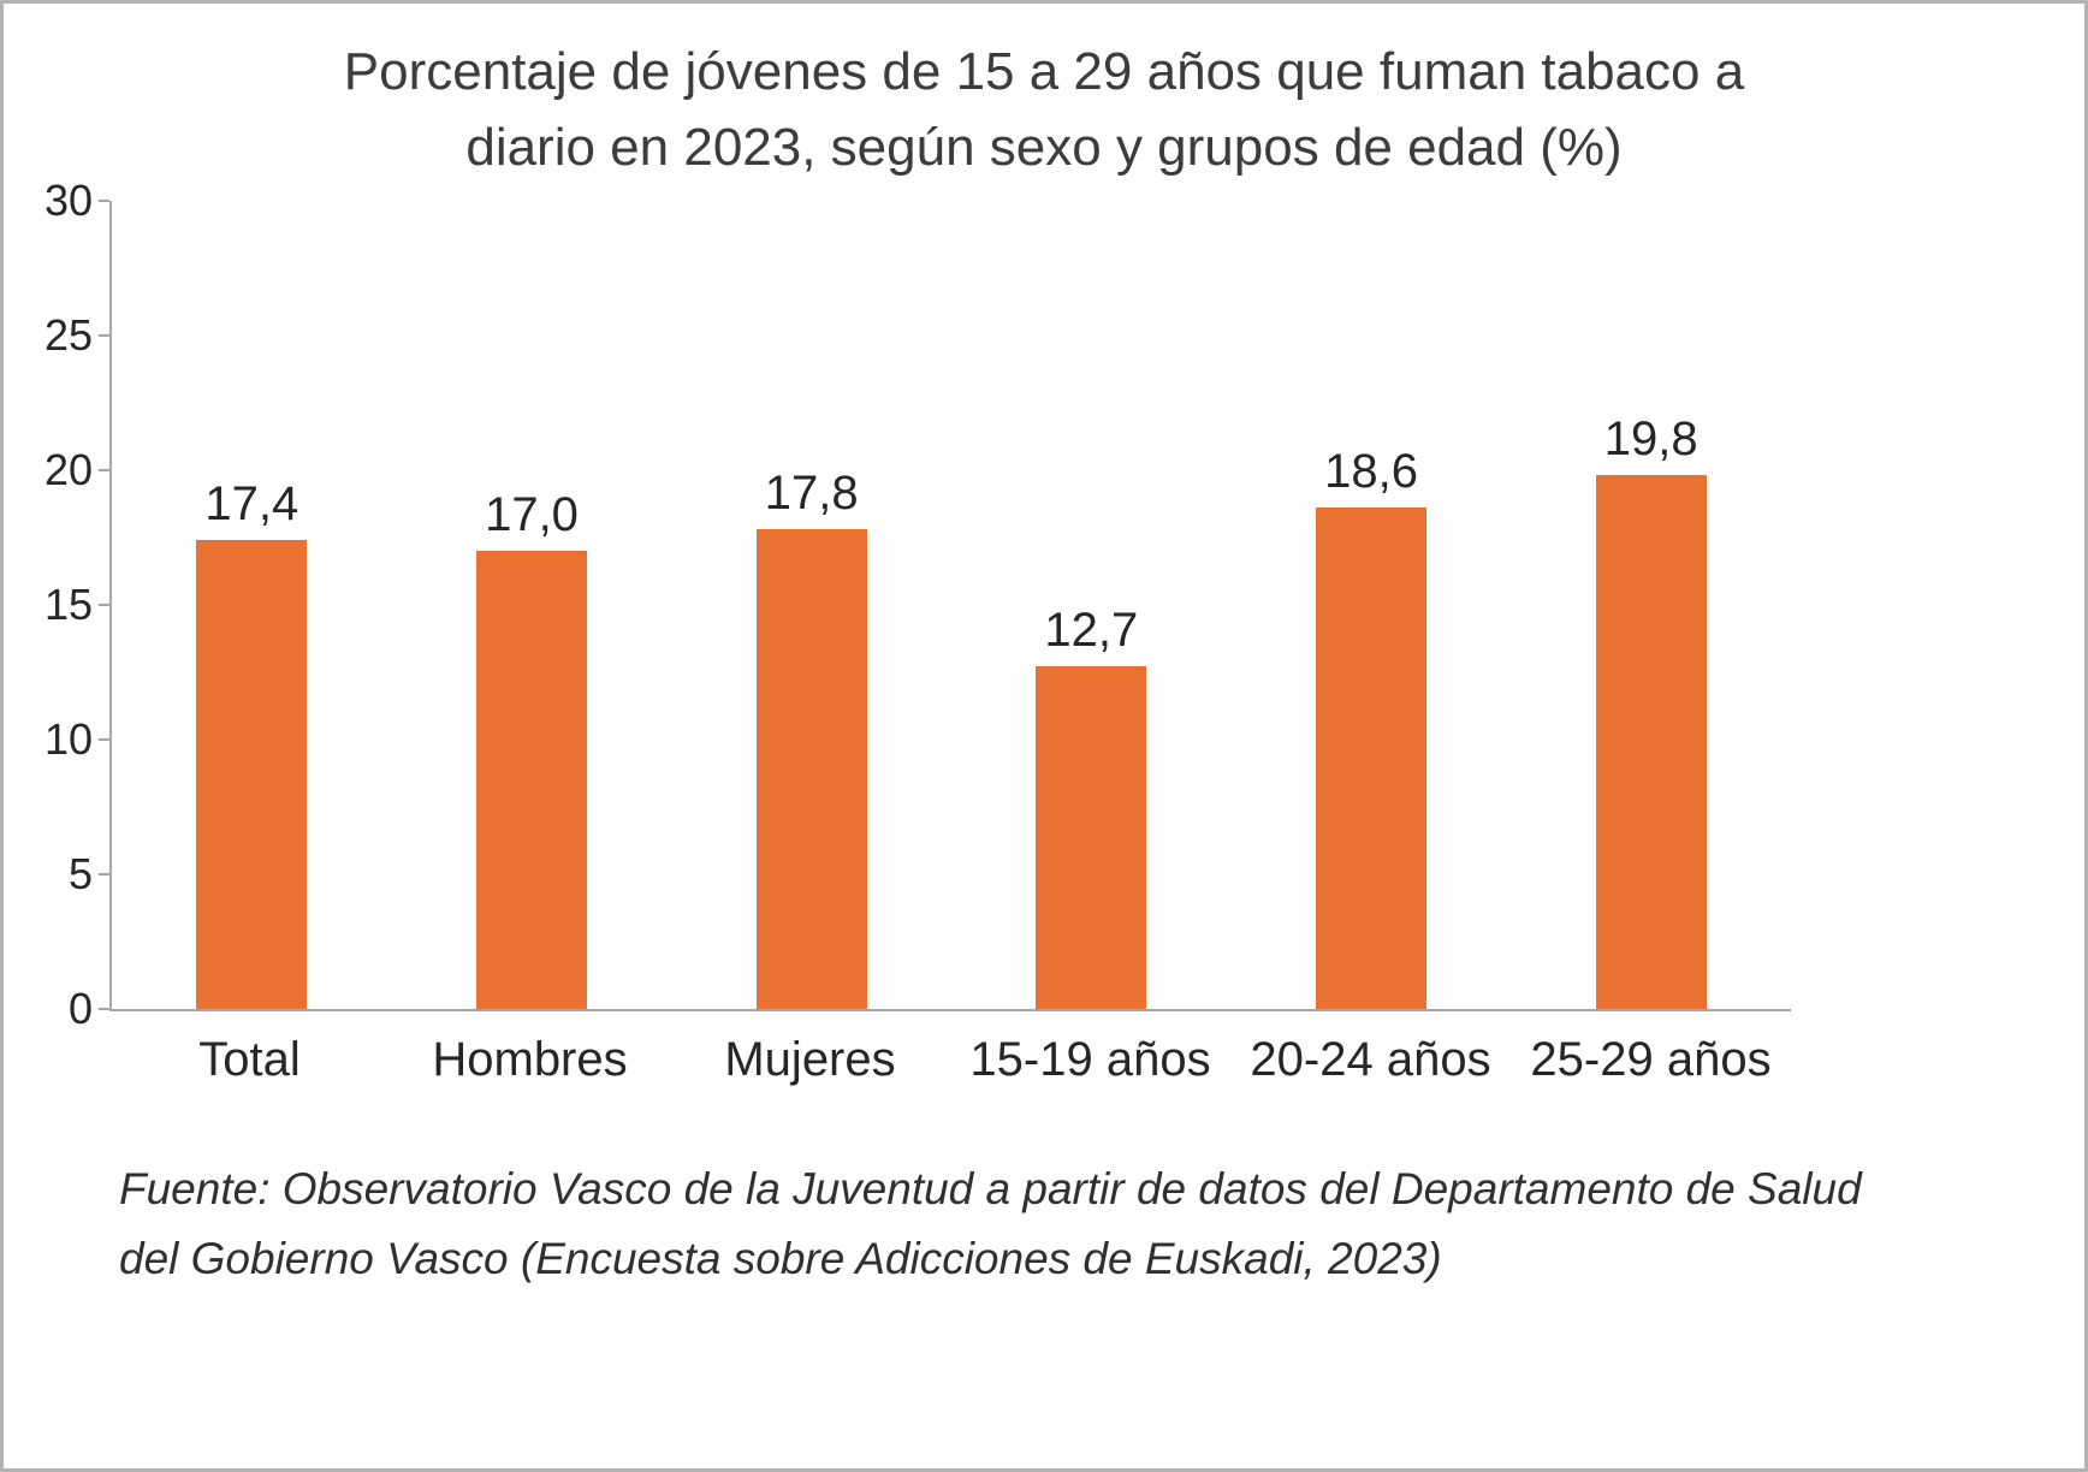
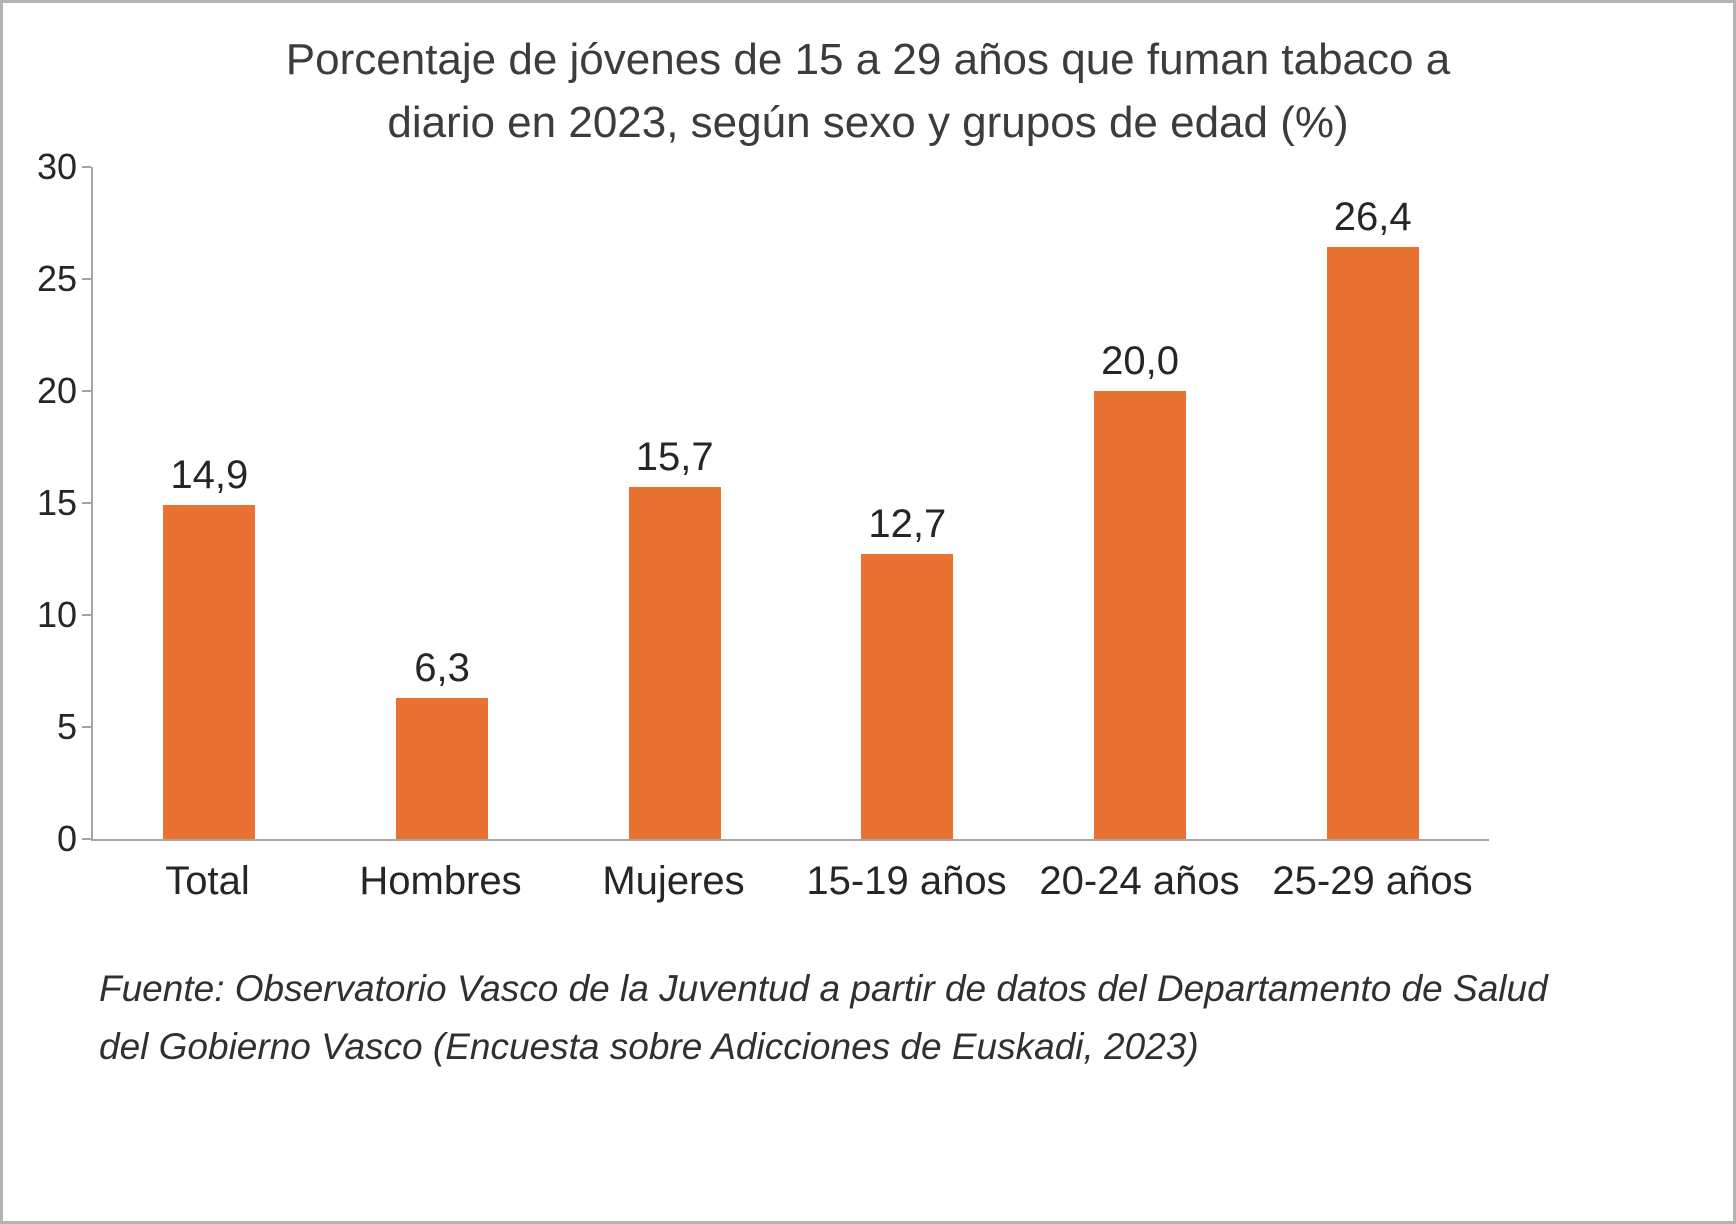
Total: 17,4 -> 14,9
Hombres: 17,0 -> 6,3
Mujeres: 17,8 -> 15,7
20-24 años: 18,6 -> 20,0
25-29 años: 19,8 -> 26,4
